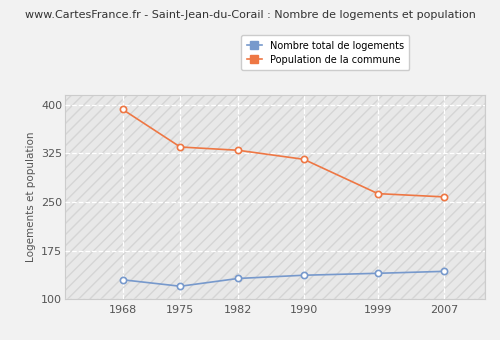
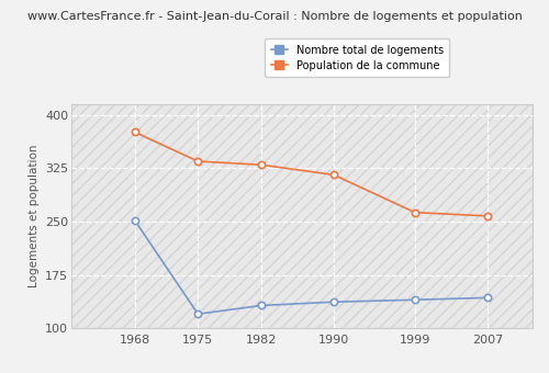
Nombre total de logements/1968: 130 -> 252
Population de la commune/1968: 393 -> 376
